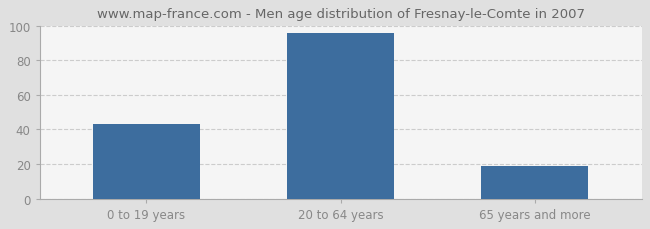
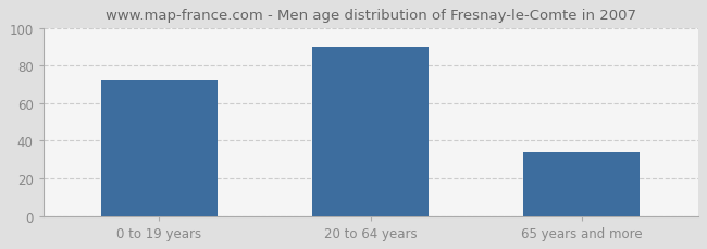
0 to 19 years: 43 -> 72
20 to 64 years: 96 -> 90
65 years and more: 19 -> 34
